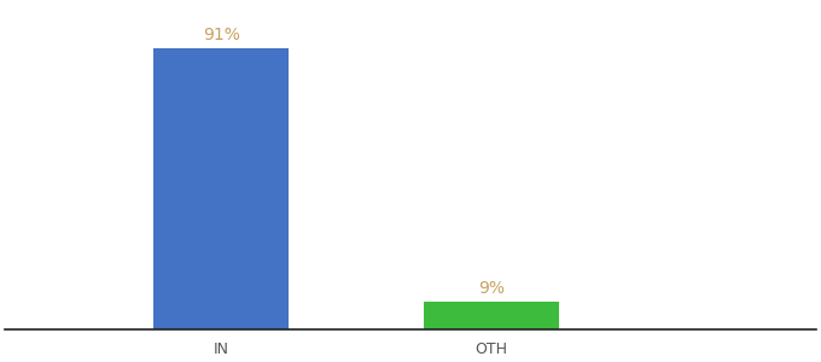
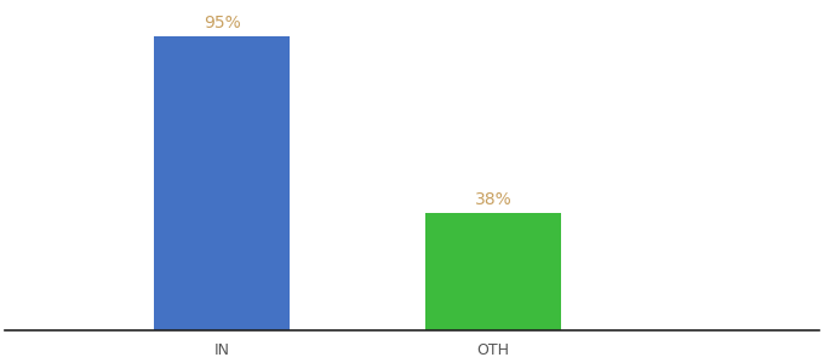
IN: 91% -> 95%
OTH: 9% -> 38%
